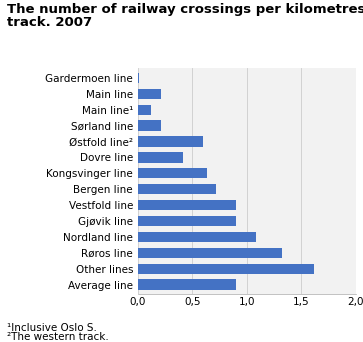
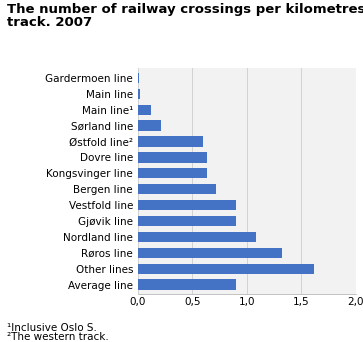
Main line: 0,21 -> 0,02
Dovre line: 0,41 -> 0,63
